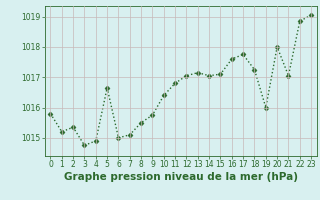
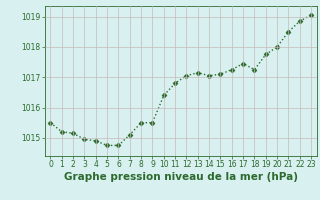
0: 1015.80 -> 1015.50
2: 1015.35 -> 1015.15
3: 1014.75 -> 1014.95
5: 1016.65 -> 1014.75
6: 1015.00 -> 1014.75
9: 1015.75 -> 1015.50
16: 1017.60 -> 1017.25
17: 1017.75 -> 1017.45
19: 1016.00 -> 1017.75
21: 1017.05 -> 1018.50
